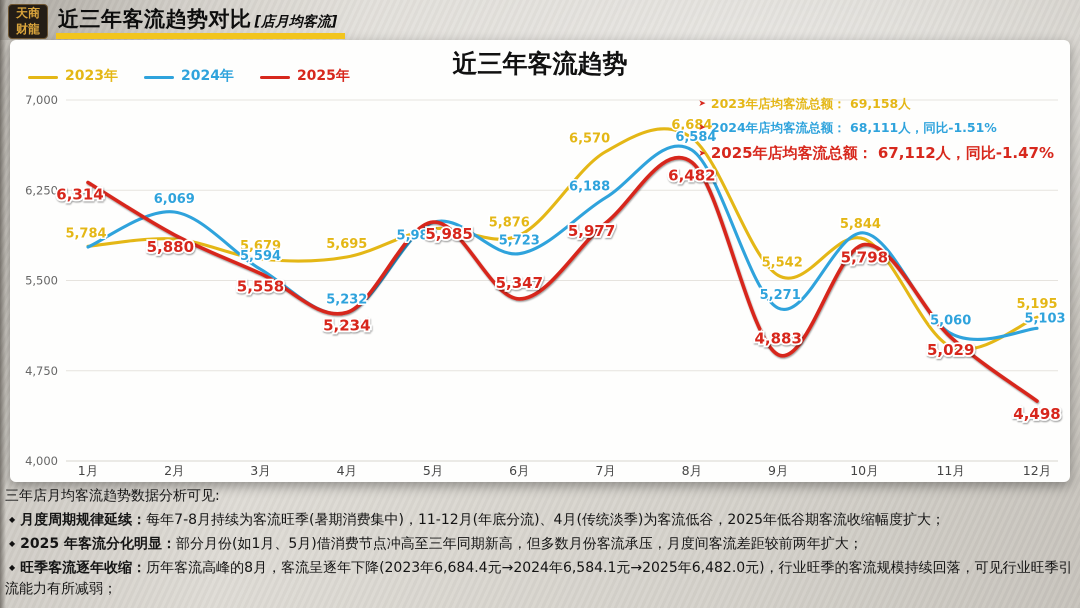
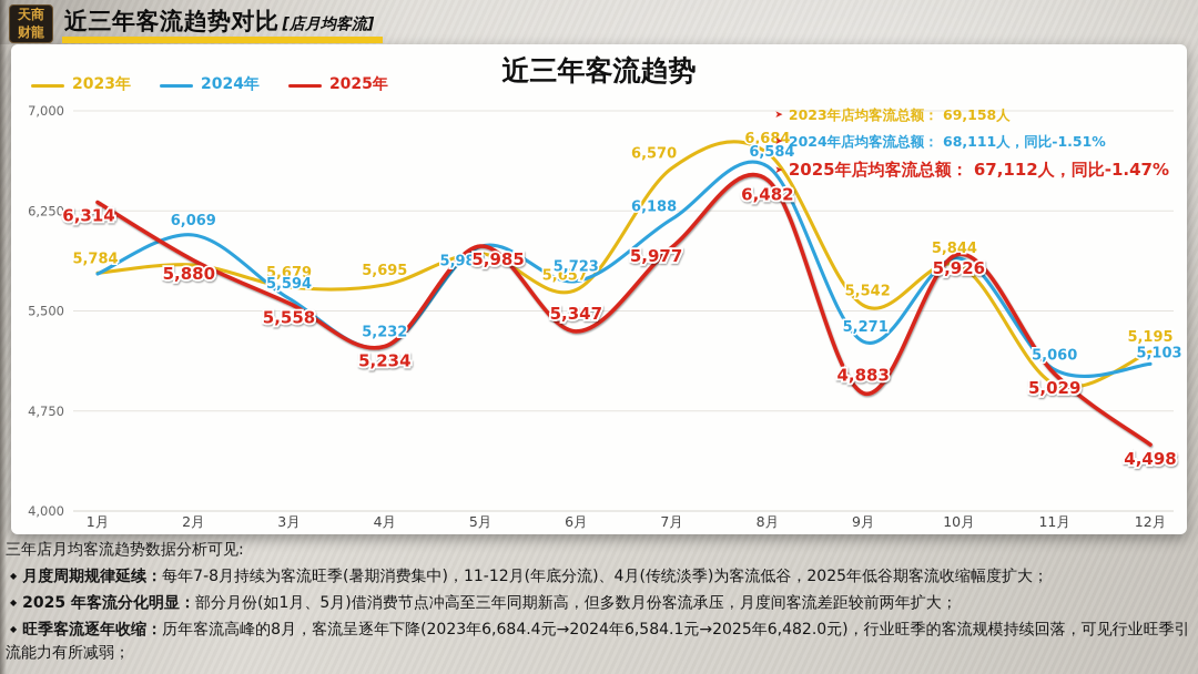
2023年/6月: 5,876 -> 5,657
2025年/10月: 5,798 -> 5,926
